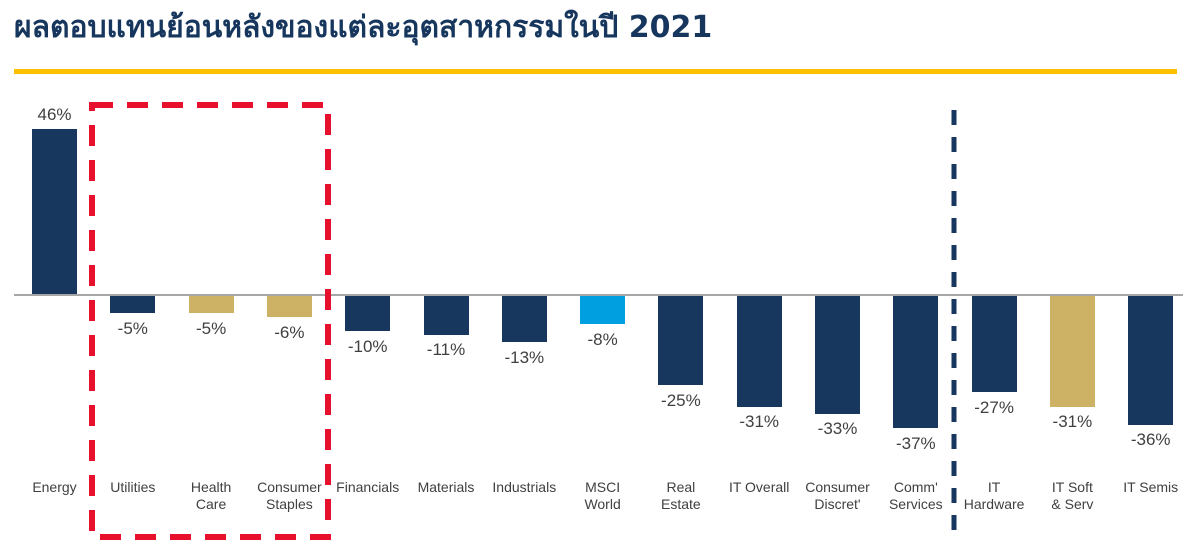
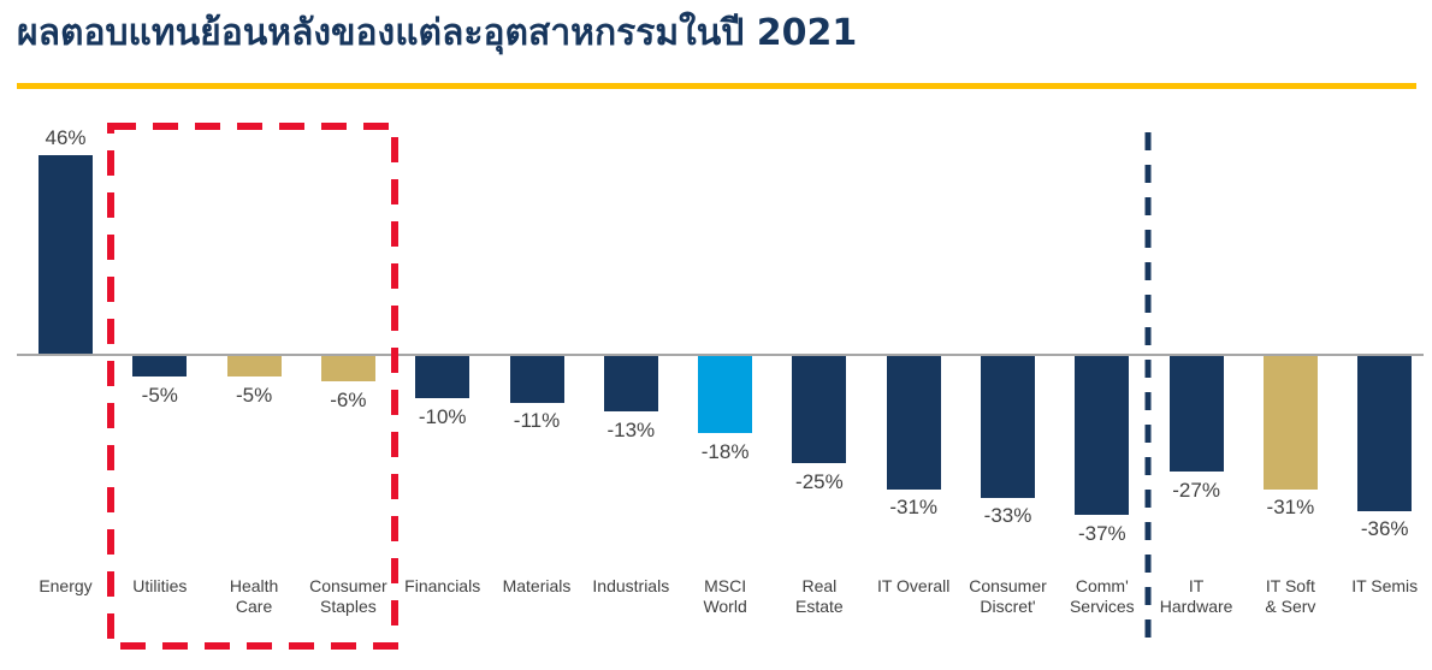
MSCI World: -8% -> -18%
